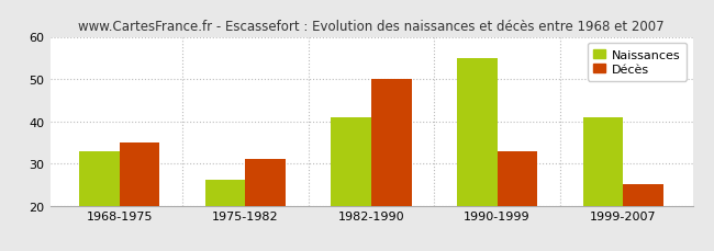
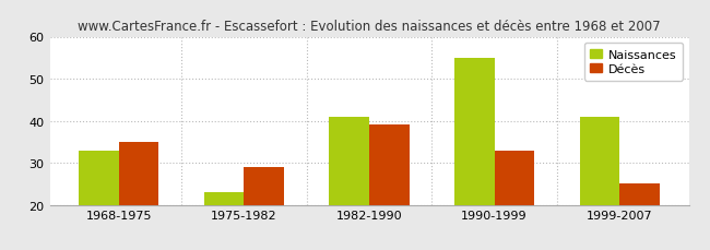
Naissances/1975-1982: 26 -> 23
Décès/1975-1982: 31 -> 29
Décès/1982-1990: 50 -> 39
